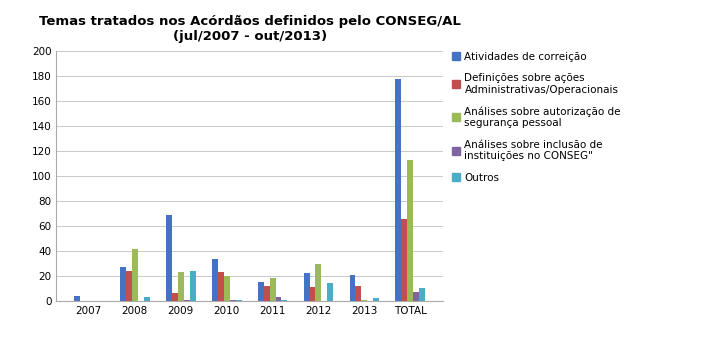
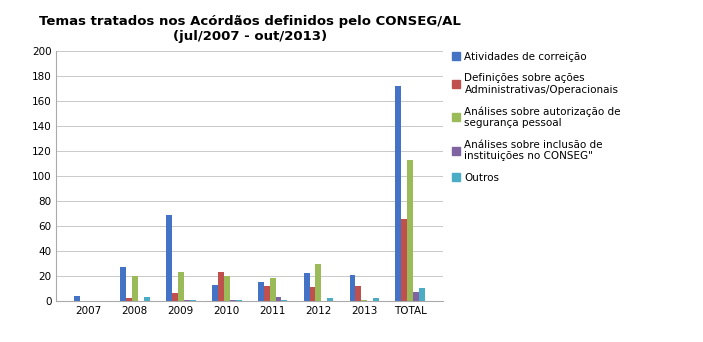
Definições sobre ações Administrativas/Operacionais/2008: 24 -> 2
Análises sobre autorização de segurança pessoal/2008: 42 -> 20
Outros/2009: 24 -> 1
Atividades de correição/2010: 34 -> 13
Outros/2012: 14 -> 2
Atividades de correição/TOTAL: 178 -> 172
